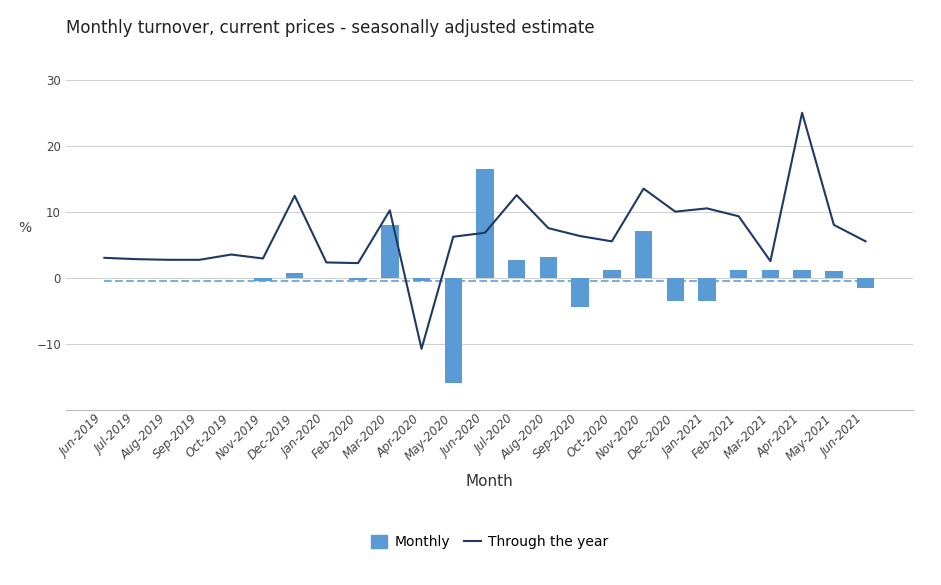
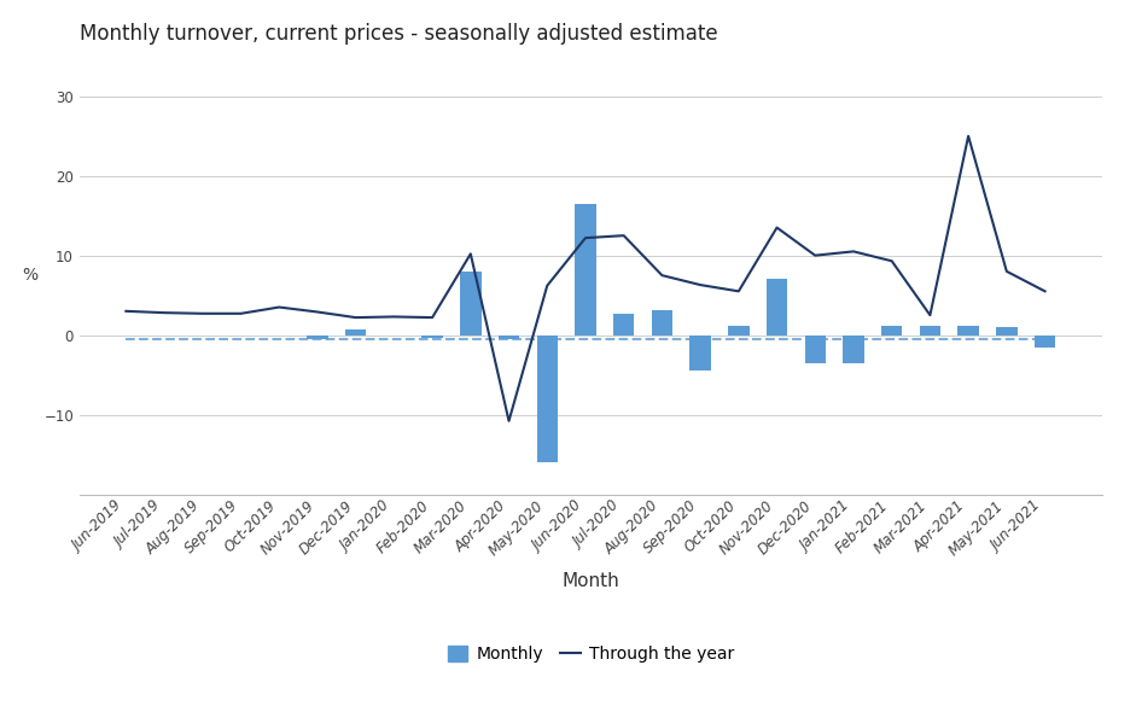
Through the year/Dec-2019: 12.4 -> 2.2
Through the year/Jun-2020: 6.8 -> 12.2
